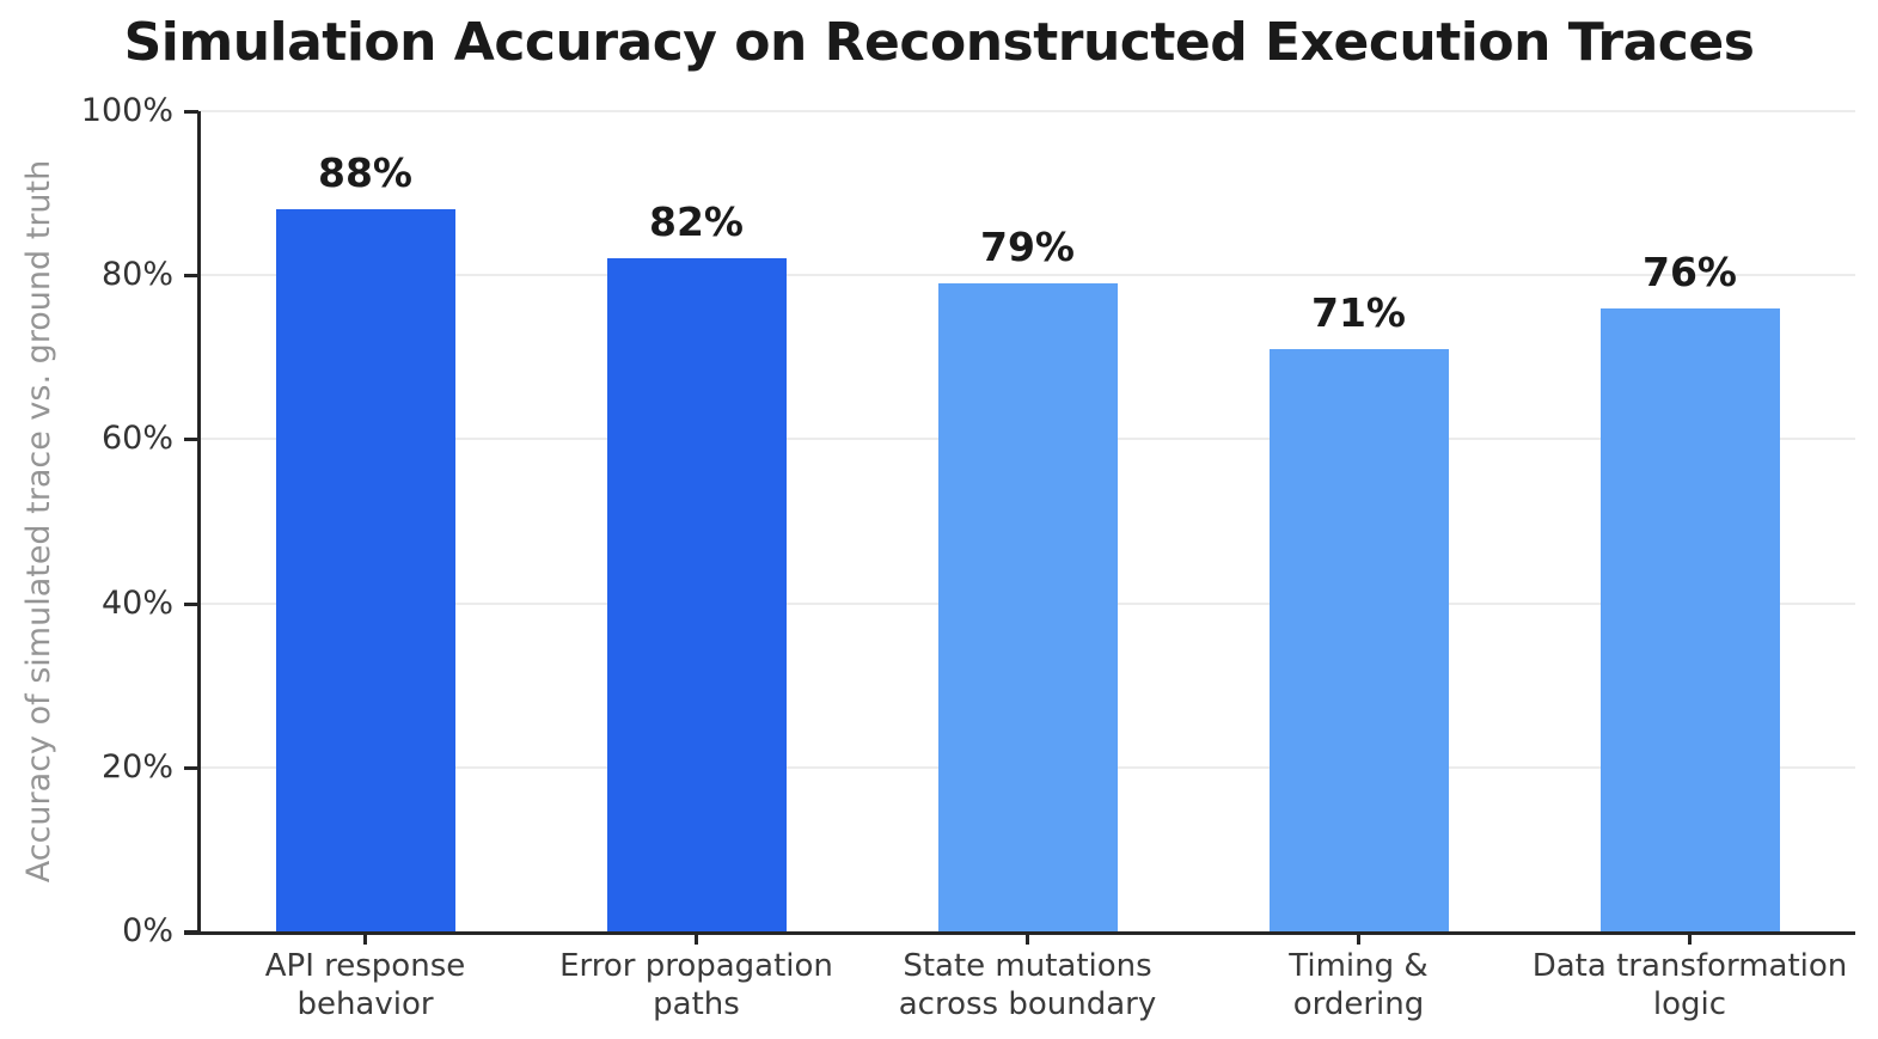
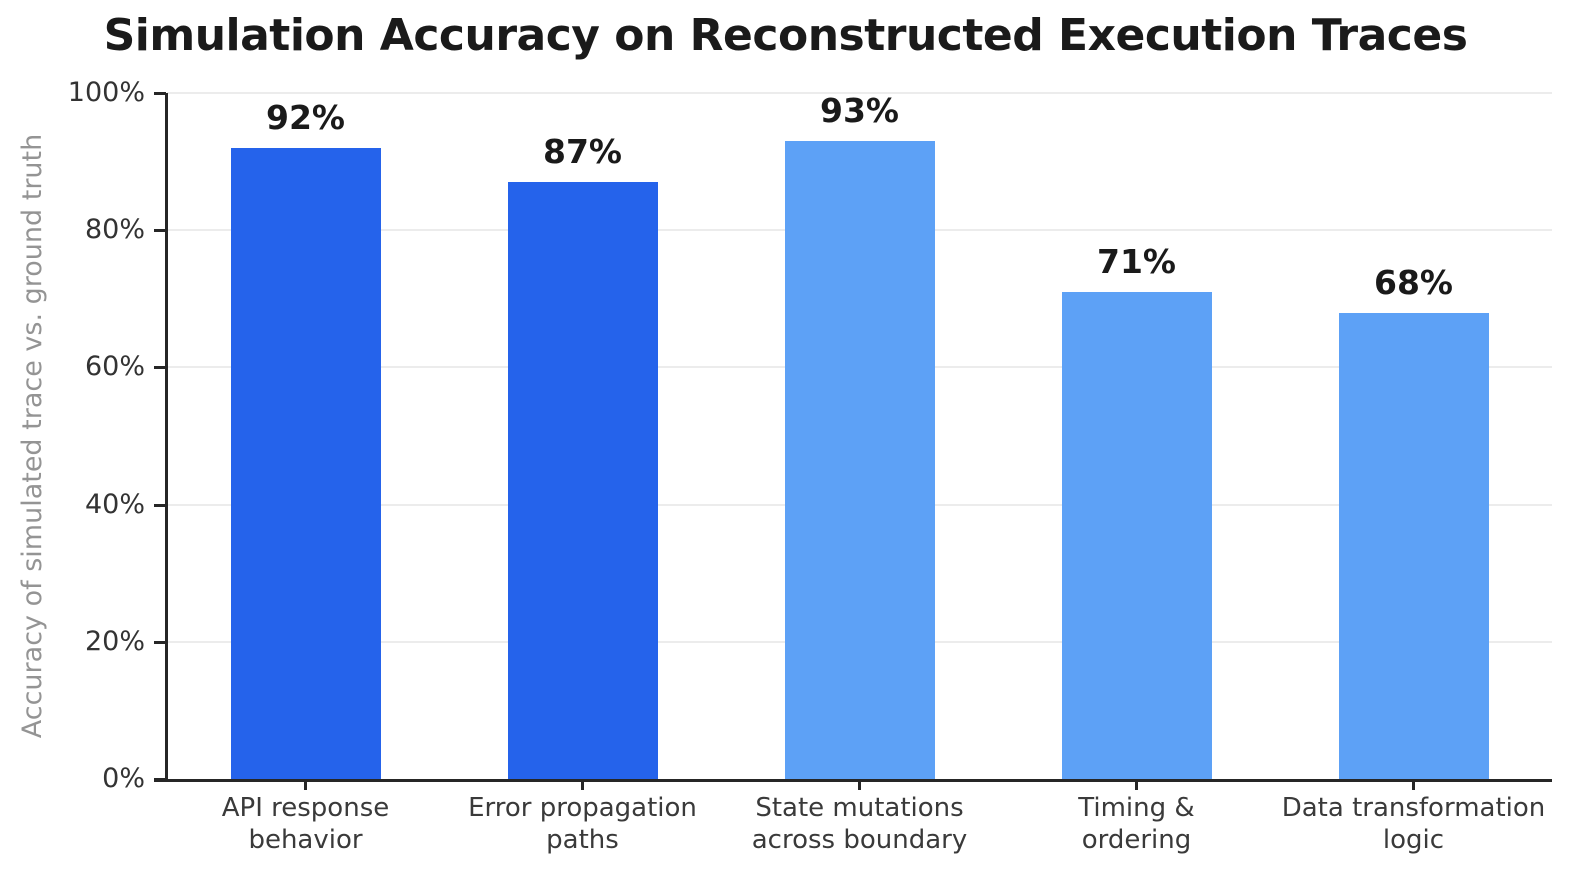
API response behavior: 88% -> 92%
Error propagation paths: 82% -> 87%
State mutations across boundary: 79% -> 93%
Data transformation logic: 76% -> 68%
